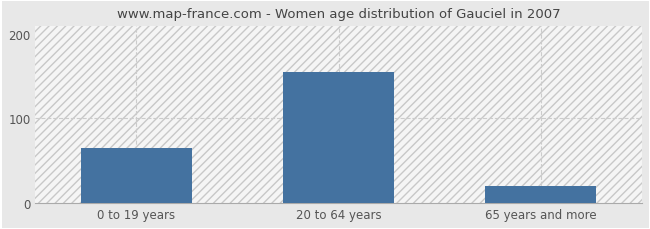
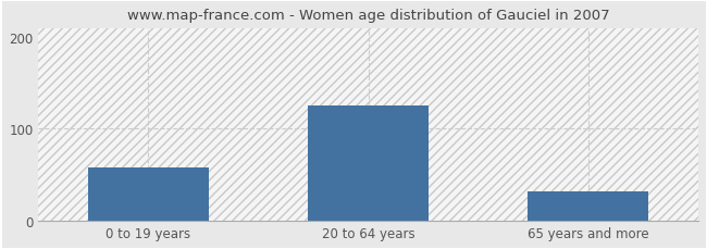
0 to 19 years: 65 -> 58
20 to 64 years: 155 -> 126
65 years and more: 20 -> 32
